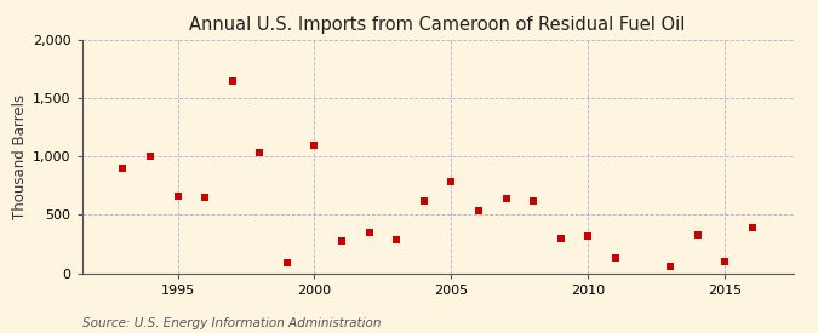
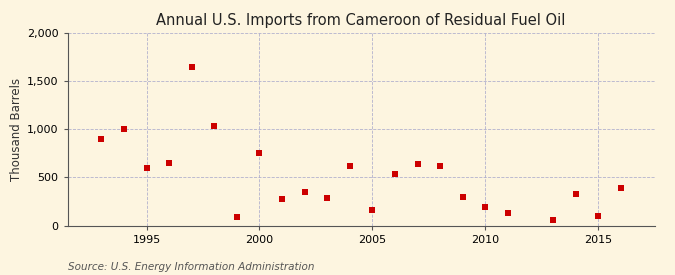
1995: 660 -> 600
2000: 1,100 -> 750
2005: 780 -> 160
2010: 320 -> 190
